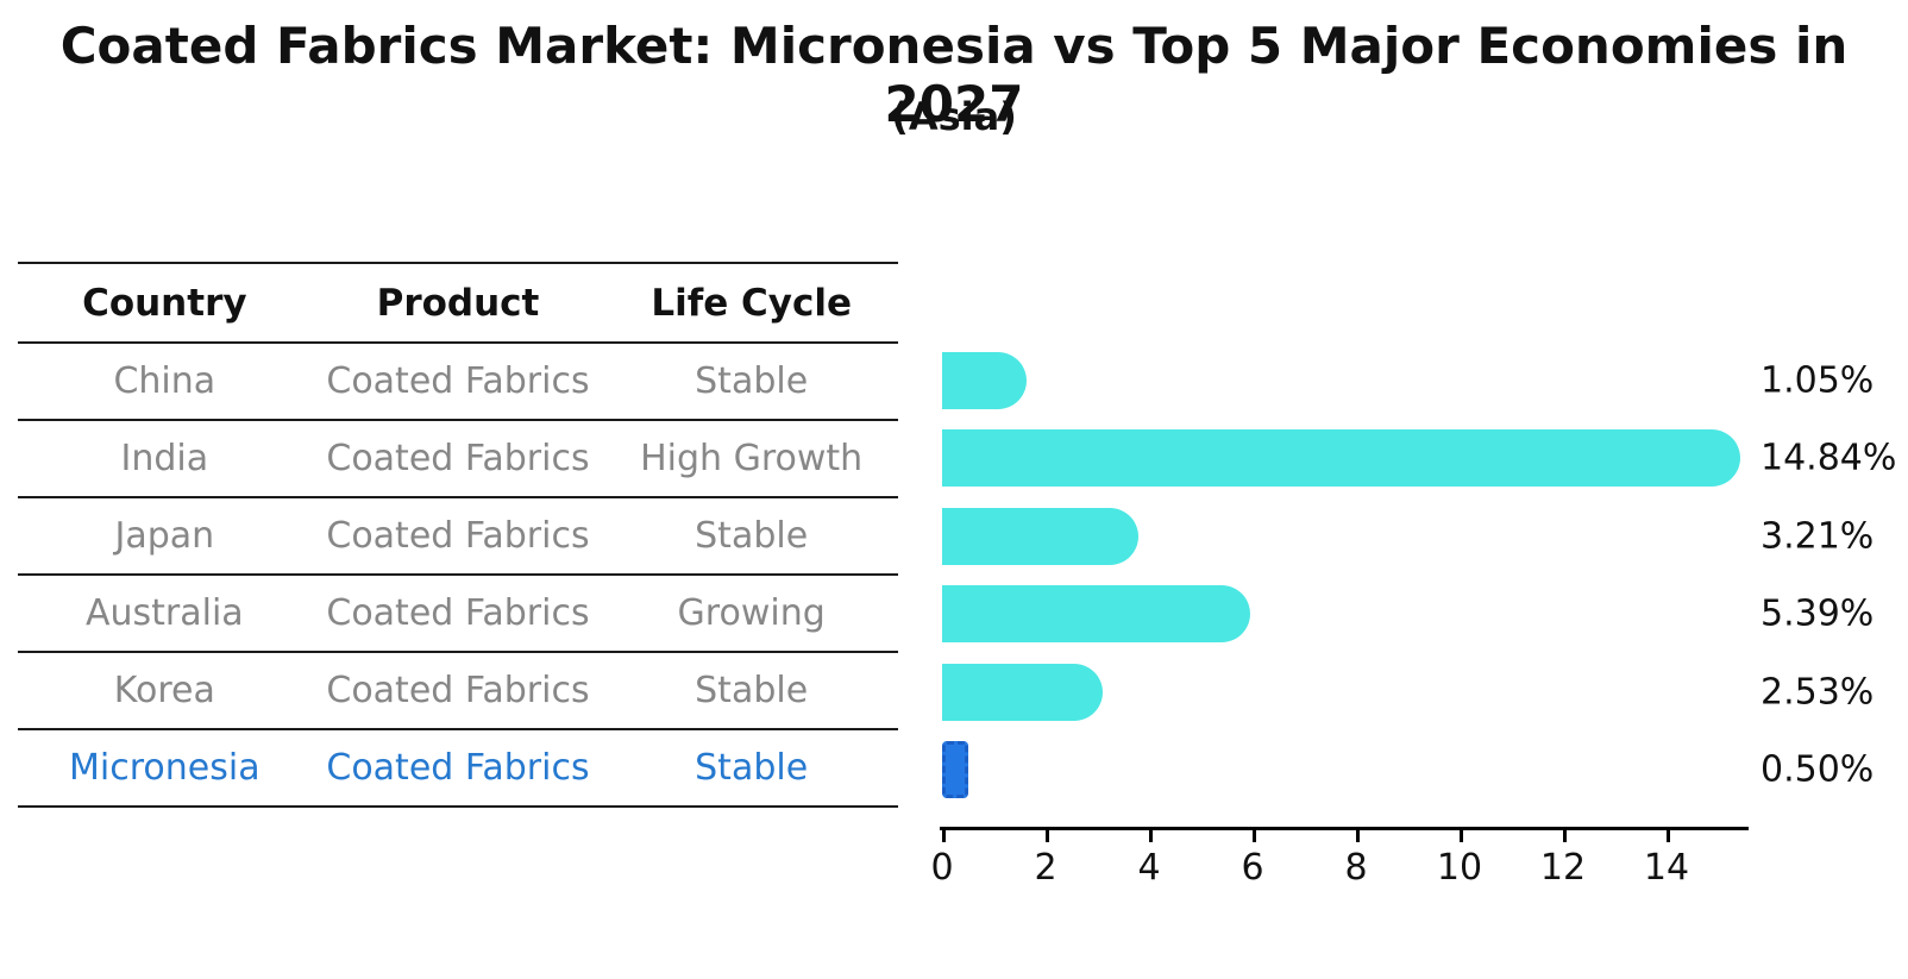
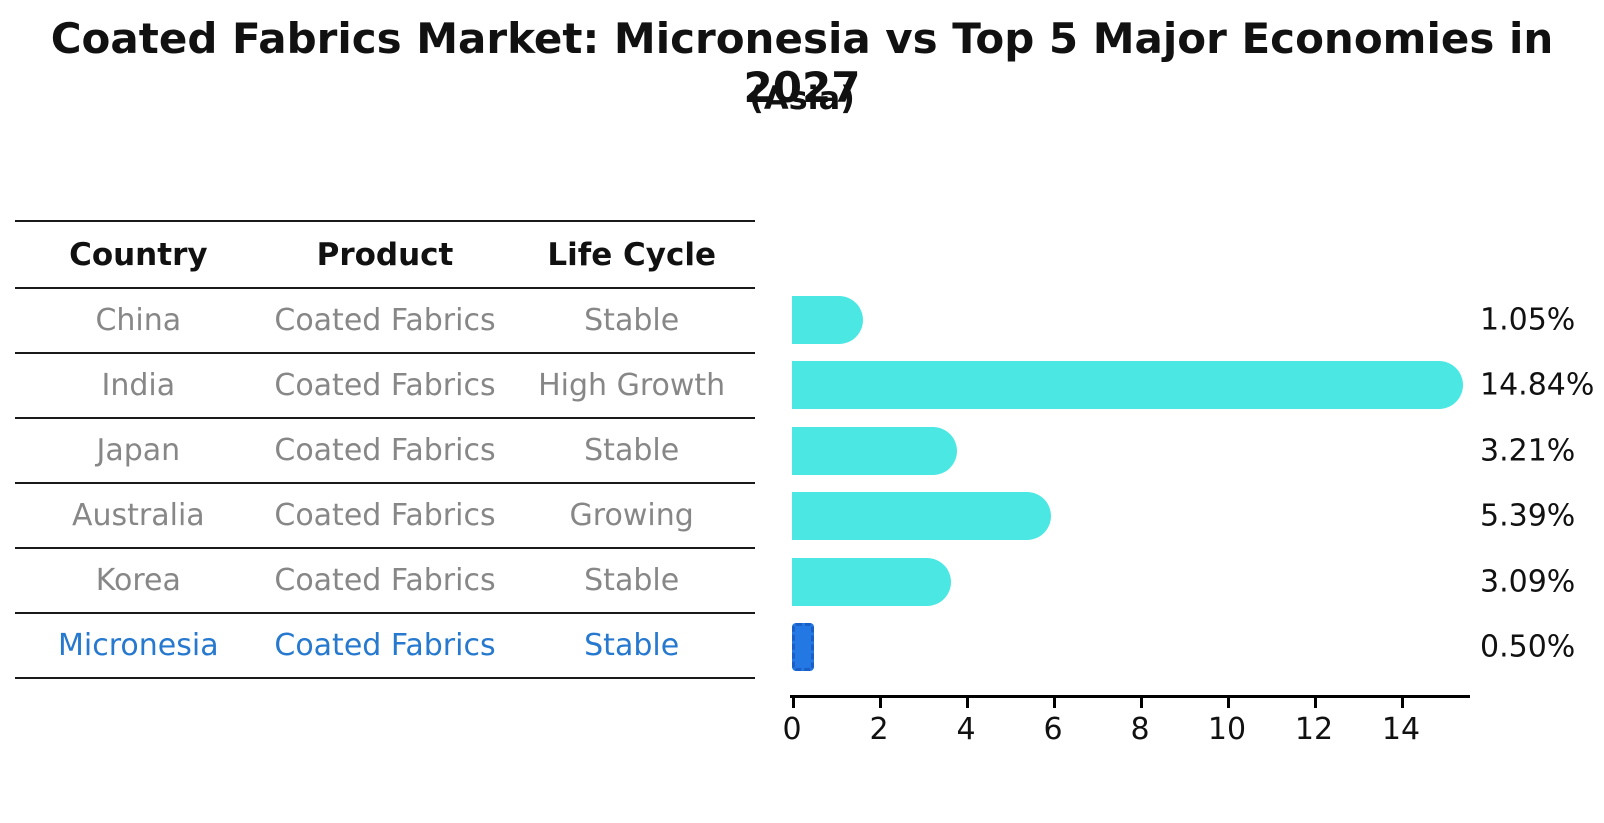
Korea: 2.53% -> 3.09%
